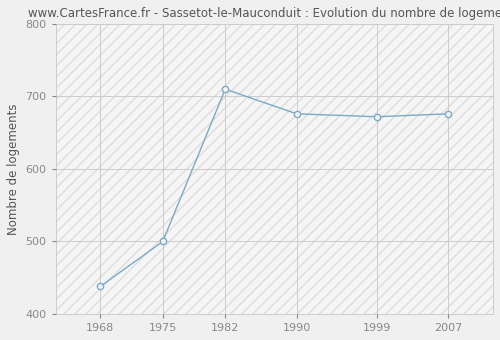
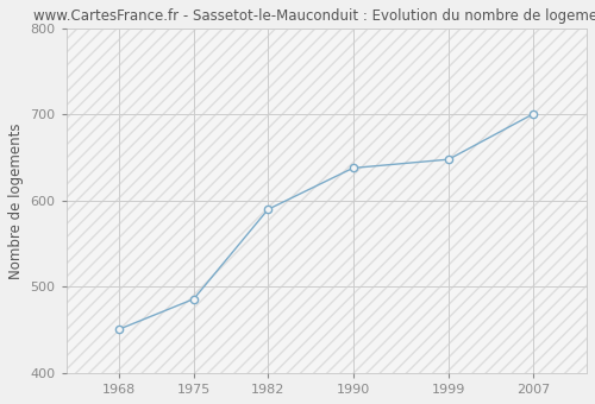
1968: 438 -> 451
1975: 500 -> 486
1982: 710 -> 590
1990: 676 -> 638
1999: 672 -> 648
2007: 676 -> 701
